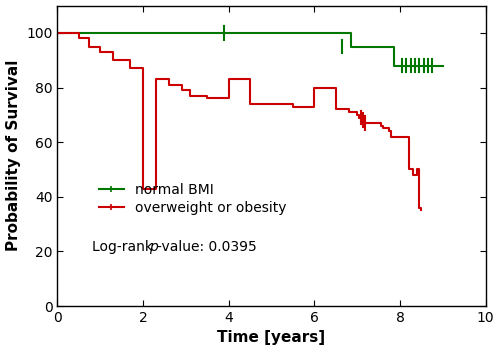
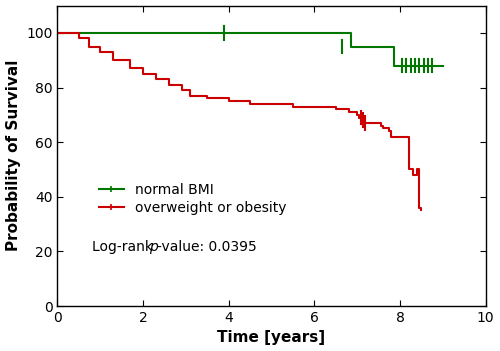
overweight or obesity/2: 43 -> 85
overweight or obesity/4: 83 -> 75
overweight or obesity/6: 80 -> 73
